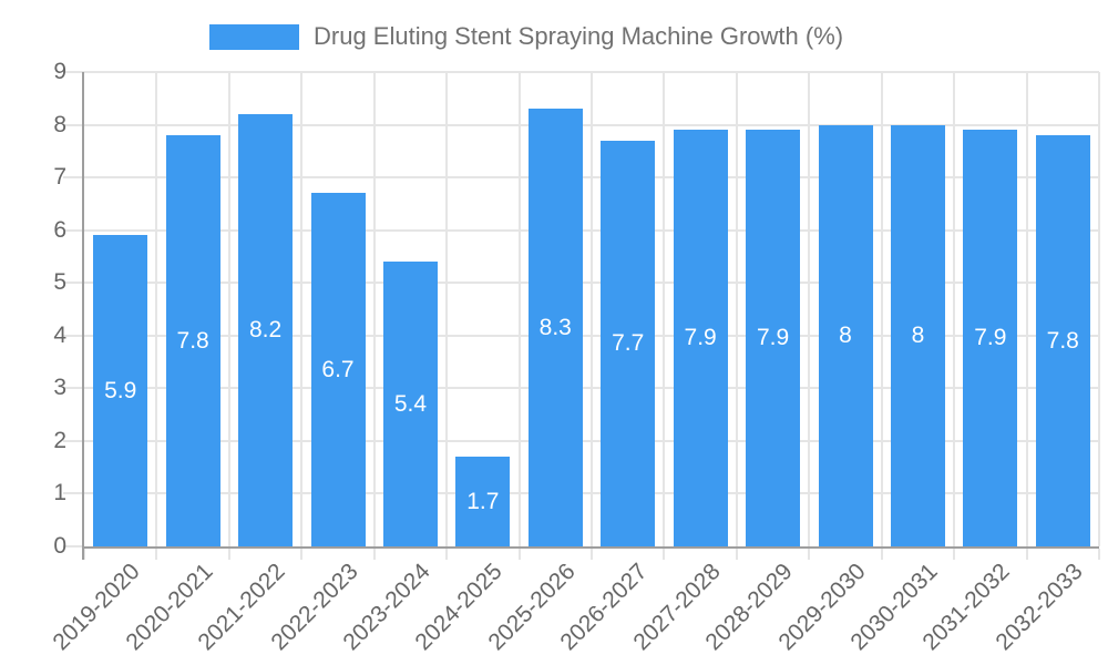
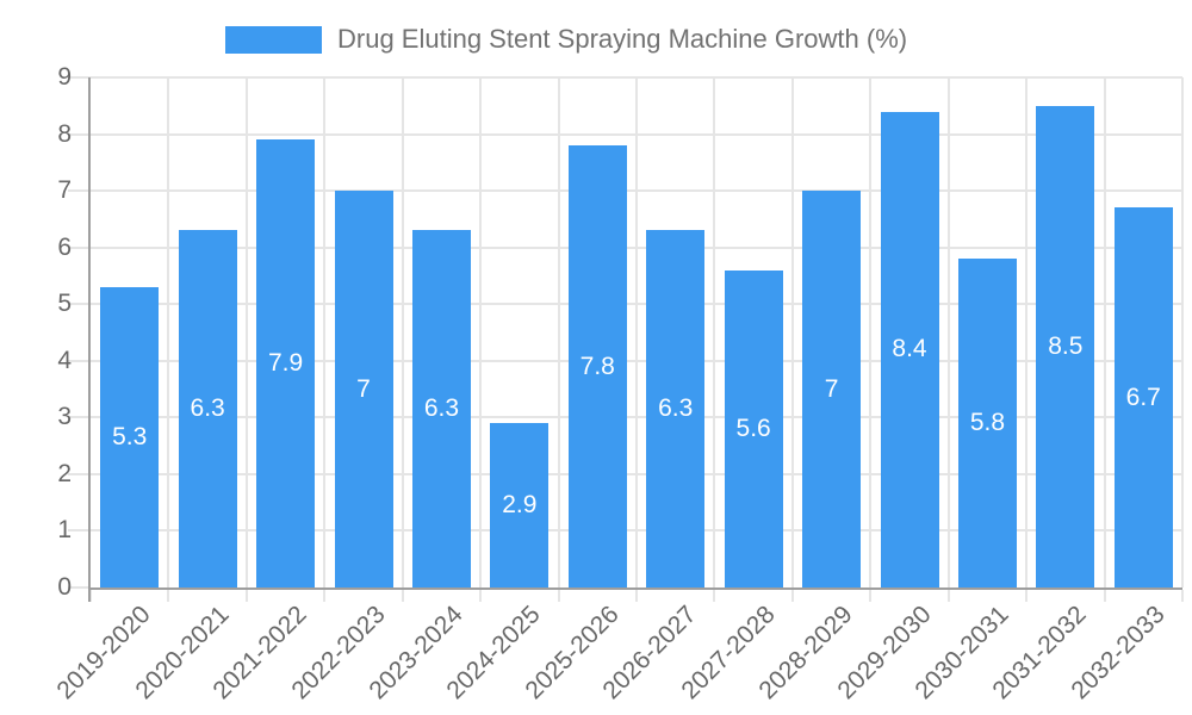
2019-2020: 5.9 -> 5.3
2020-2021: 7.8 -> 6.3
2021-2022: 8.2 -> 7.9
2022-2023: 6.7 -> 7
2023-2024: 5.4 -> 6.3
2024-2025: 1.7 -> 2.9
2025-2026: 8.3 -> 7.8
2026-2027: 7.7 -> 6.3
2027-2028: 7.9 -> 5.6
2028-2029: 7.9 -> 7
2029-2030: 8 -> 8.4
2030-2031: 8 -> 5.8
2031-2032: 7.9 -> 8.5
2032-2033: 7.8 -> 6.7
